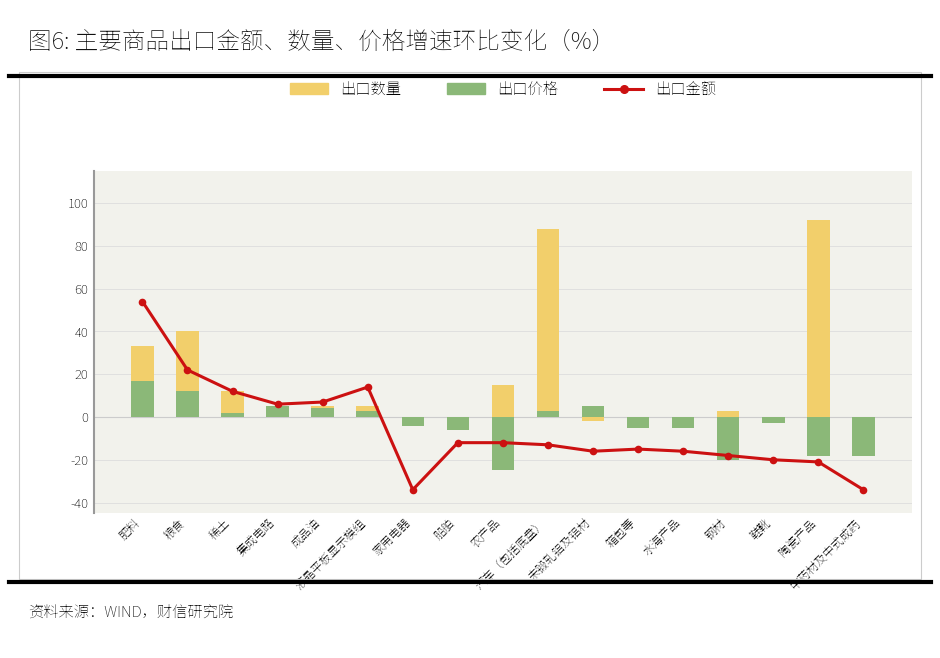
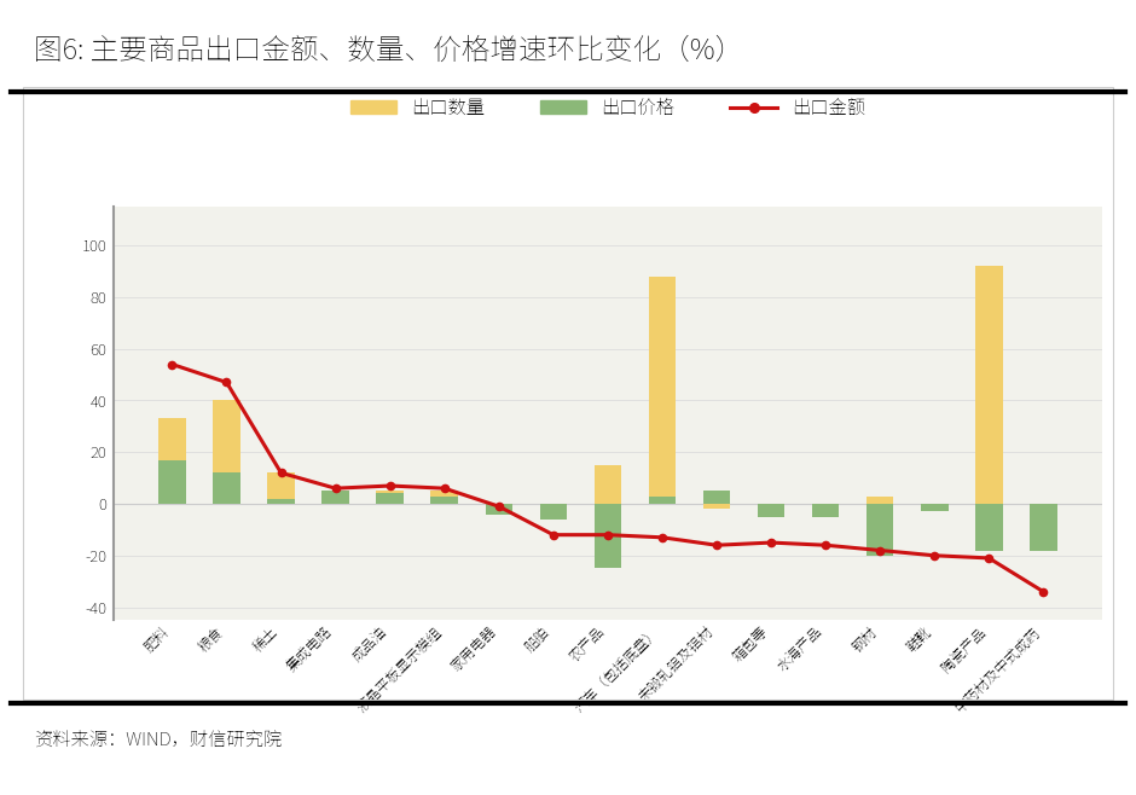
出口金额/粮食: 22 -> 47
出口金额/液晶平板显示模组: 14 -> 6
出口金额/家用电器: -34 -> -1
